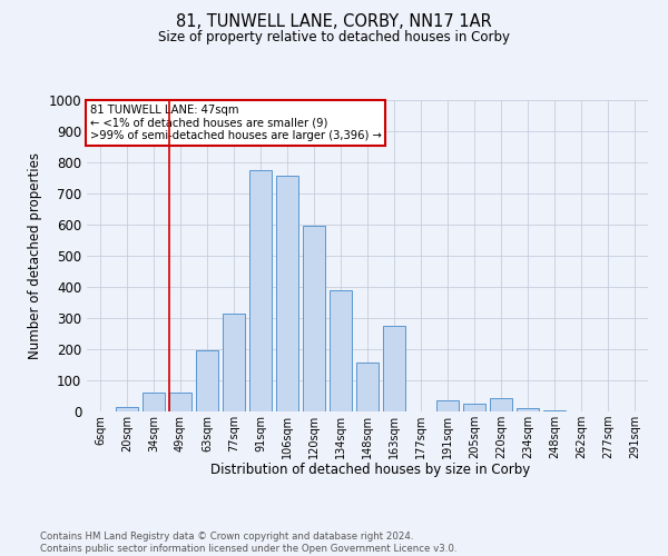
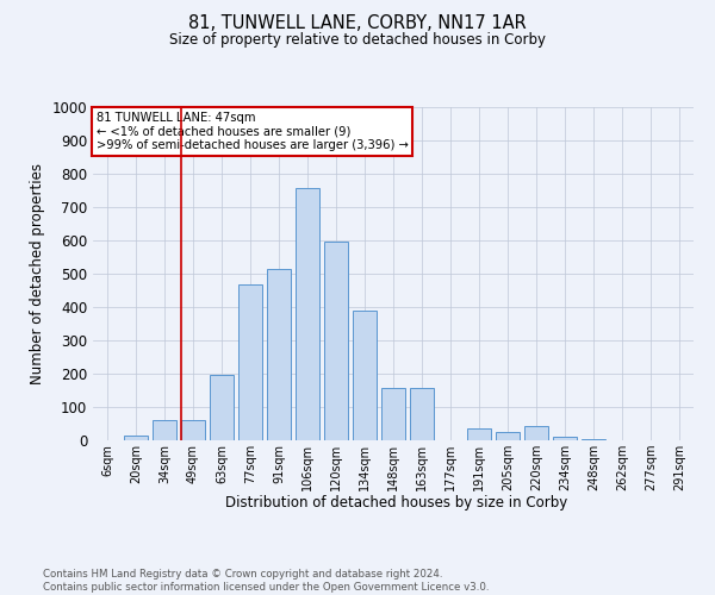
77sqm: 315 -> 468
91sqm: 775 -> 516
163sqm: 275 -> 157
